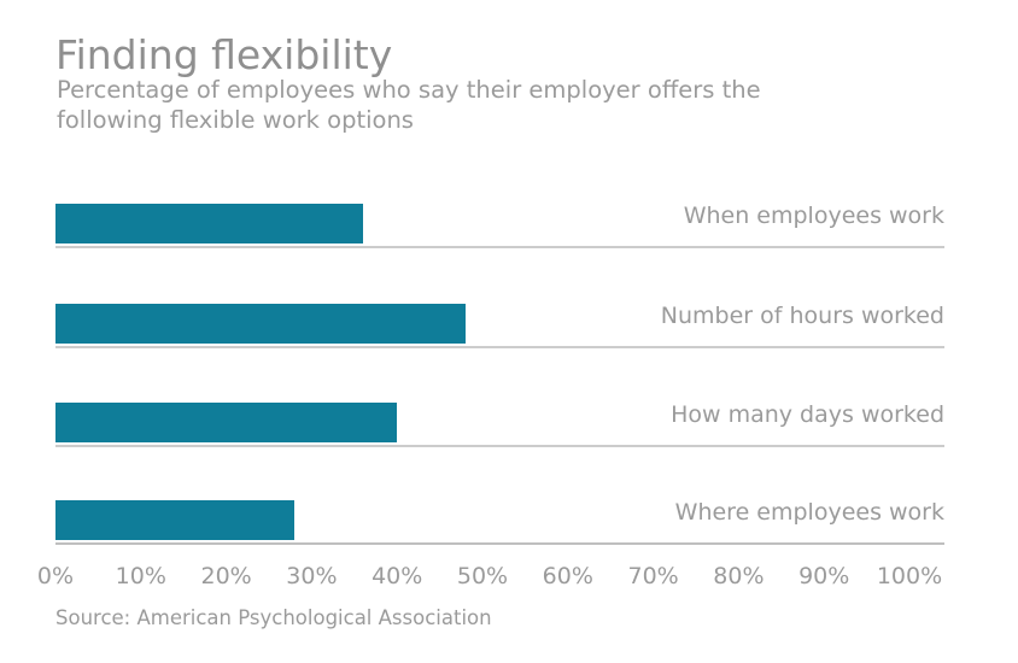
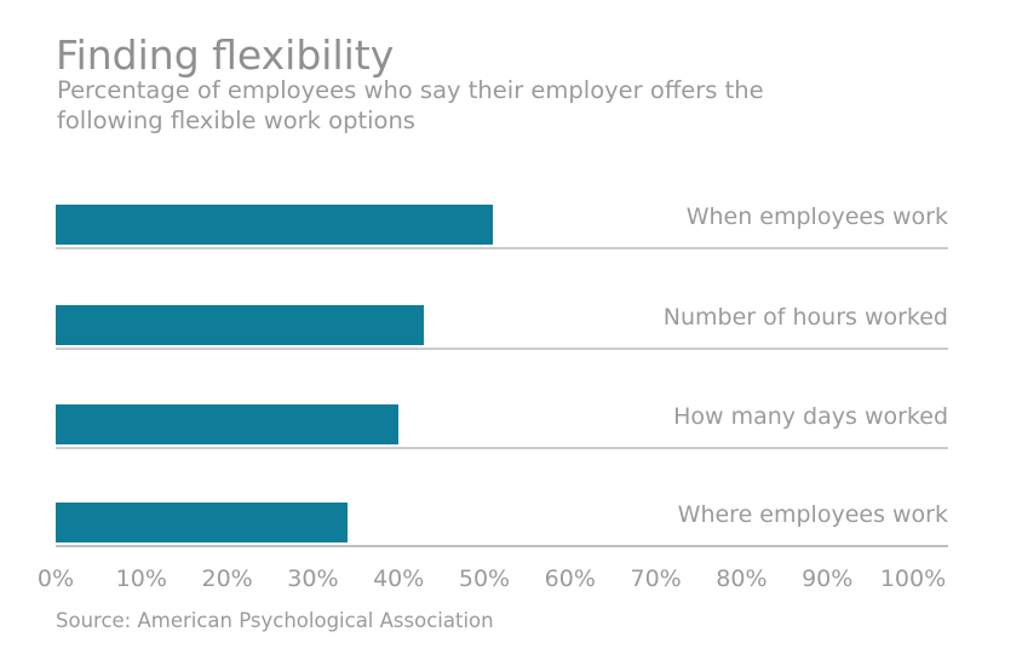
When employees work: 36% -> 51%
Number of hours worked: 48% -> 43%
Where employees work: 28% -> 34%
